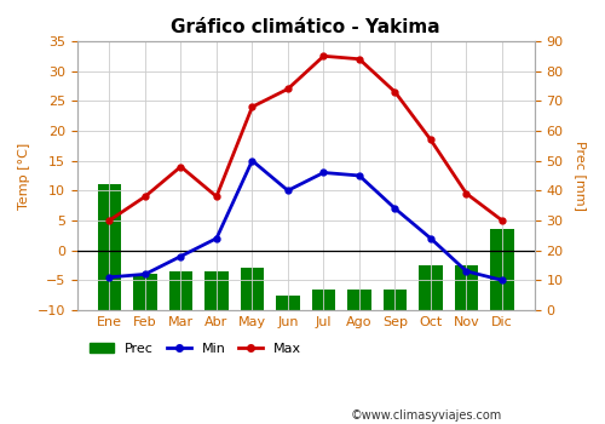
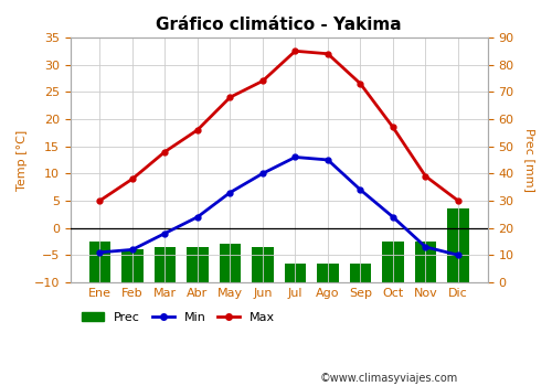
Prec/Ene: 42 -> 15
Max/Abr: 9.0 -> 18.0
Min/May: 15.0 -> 6.5
Prec/Jun: 5 -> 13
